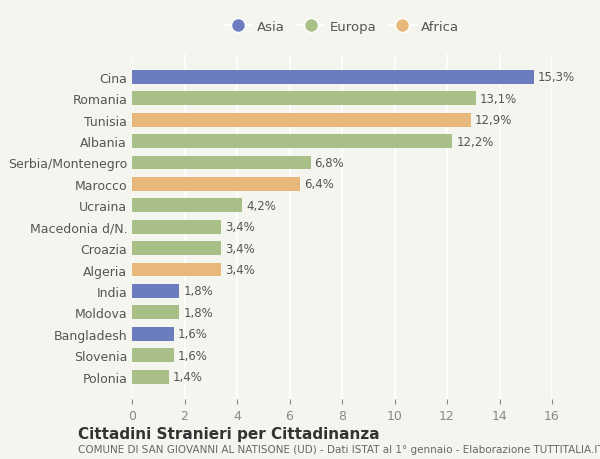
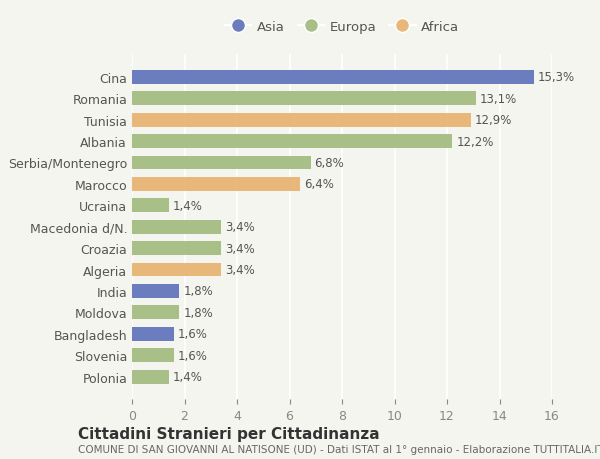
Ucraina: 4,2% -> 1,4%
